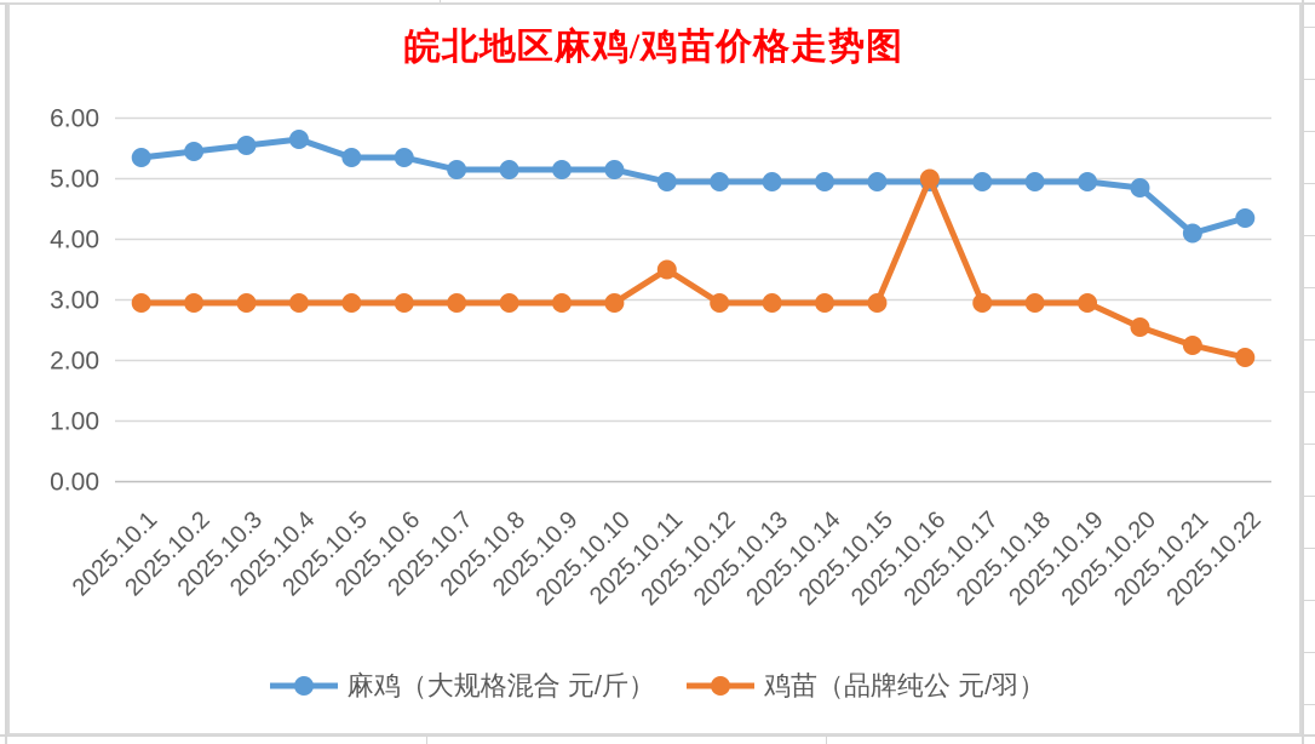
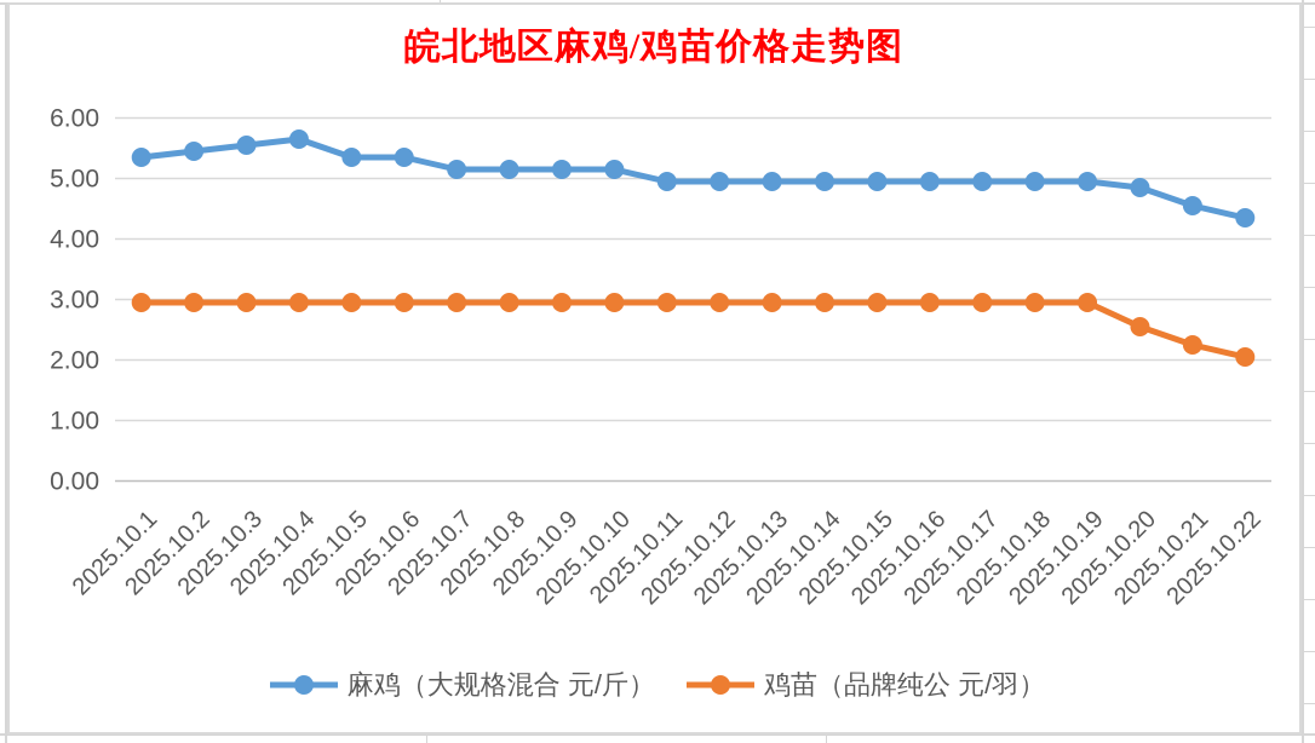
鸡苗（品牌纯公 元/羽）/2025.10.11: 3.5 -> 3.0
鸡苗（品牌纯公 元/羽）/2025.10.16: 5.0 -> 3.0
麻鸡（大规格混合 元/斤）/2025.10.21: 4.1 -> 4.5
